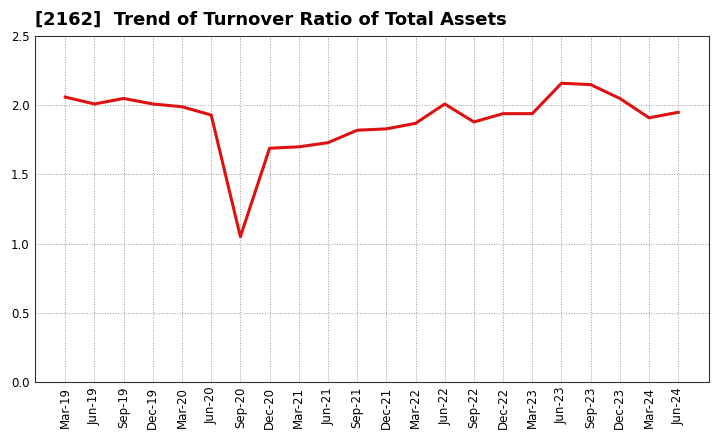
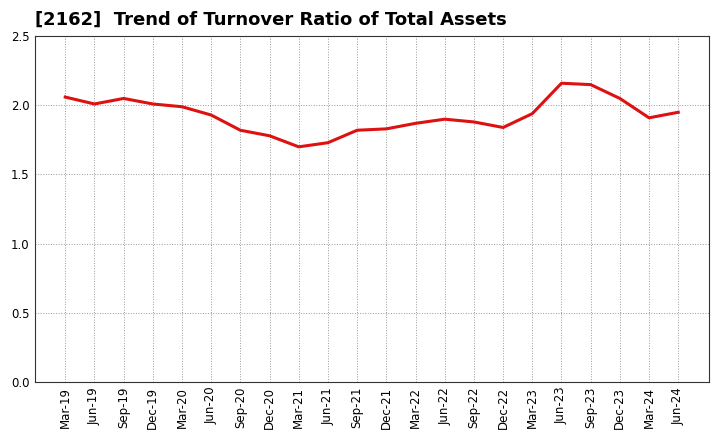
Sep-20: 1.05 -> 1.82
Dec-20: 1.69 -> 1.78
Jun-22: 2.01 -> 1.90
Dec-22: 1.94 -> 1.84
